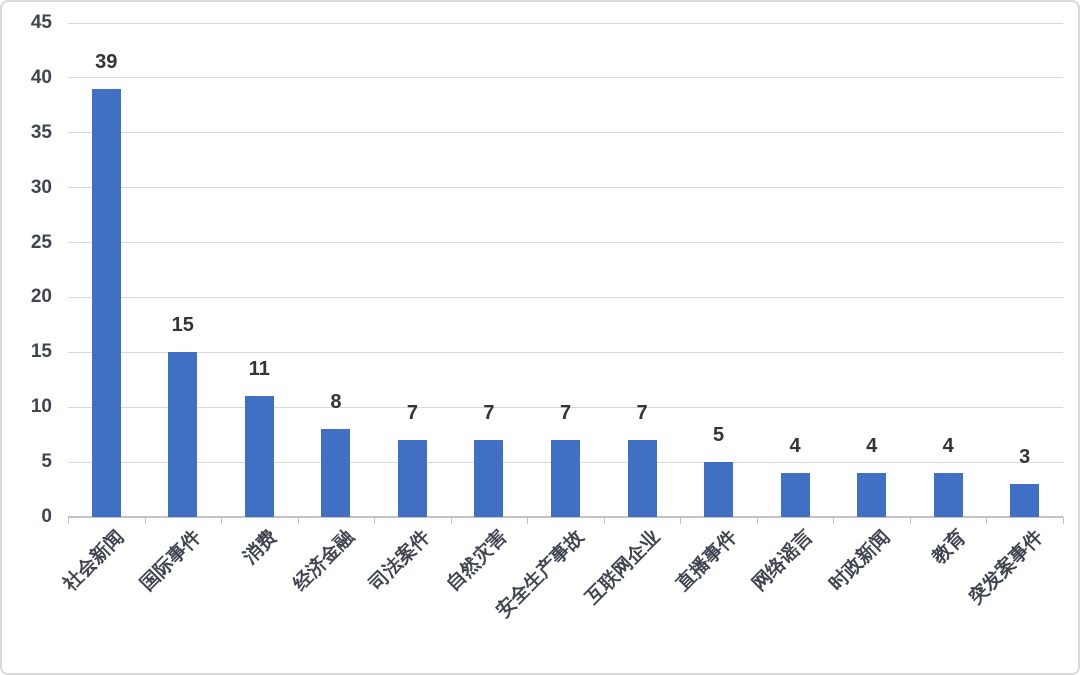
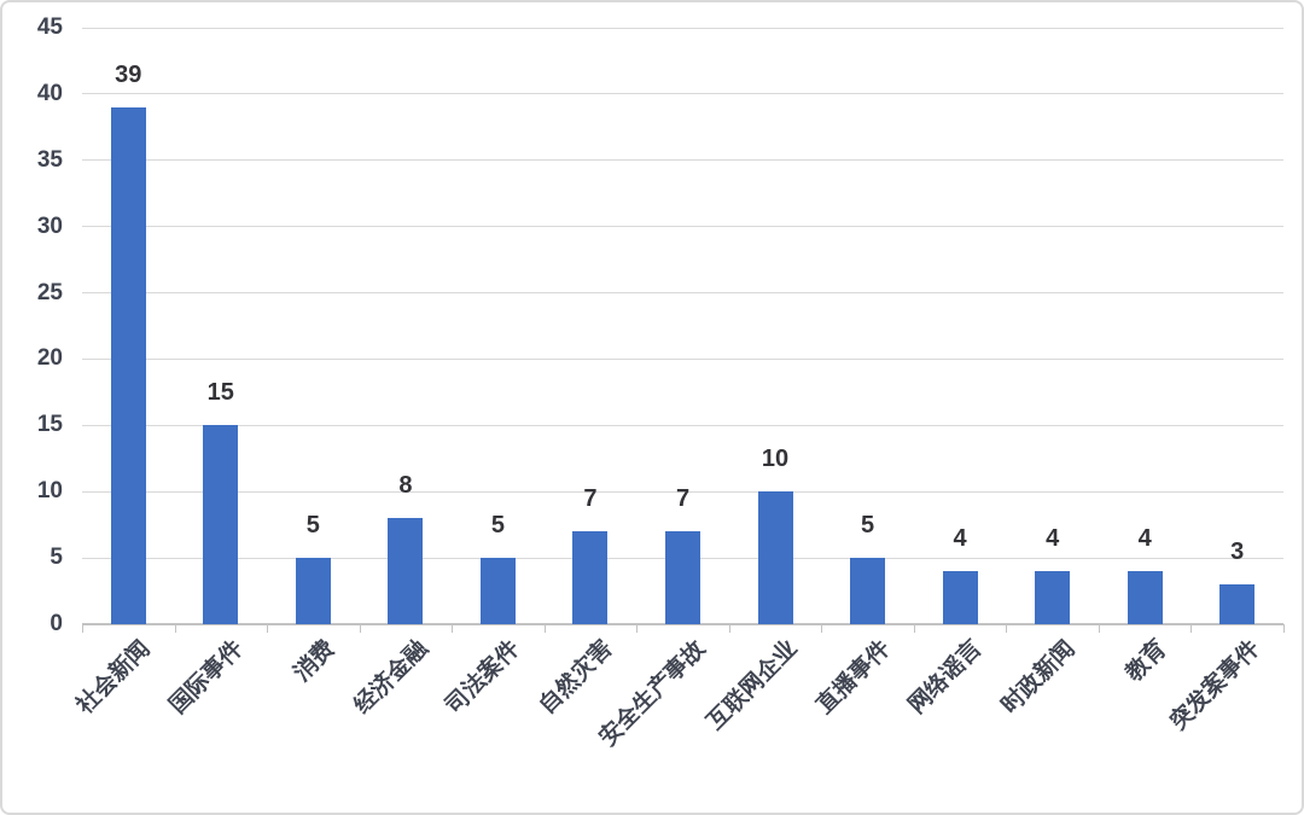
消费: 11 -> 5
司法案件: 7 -> 5
互联网企业: 7 -> 10
